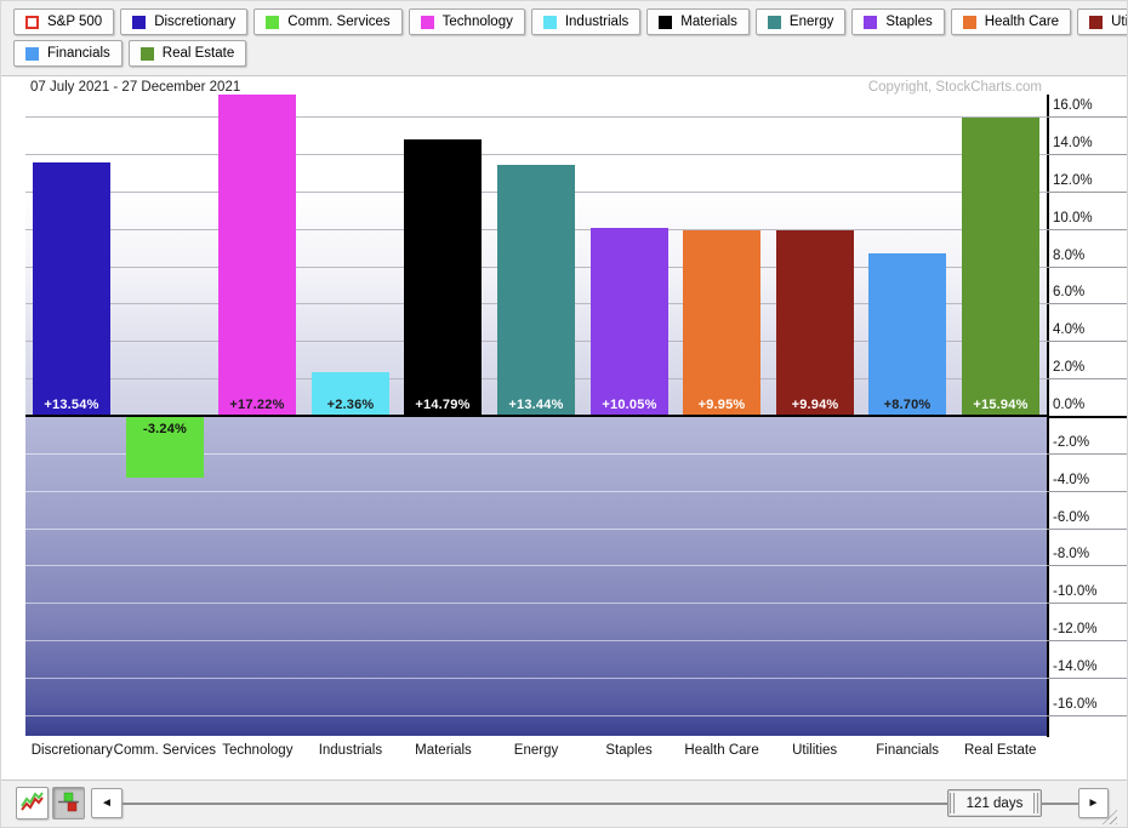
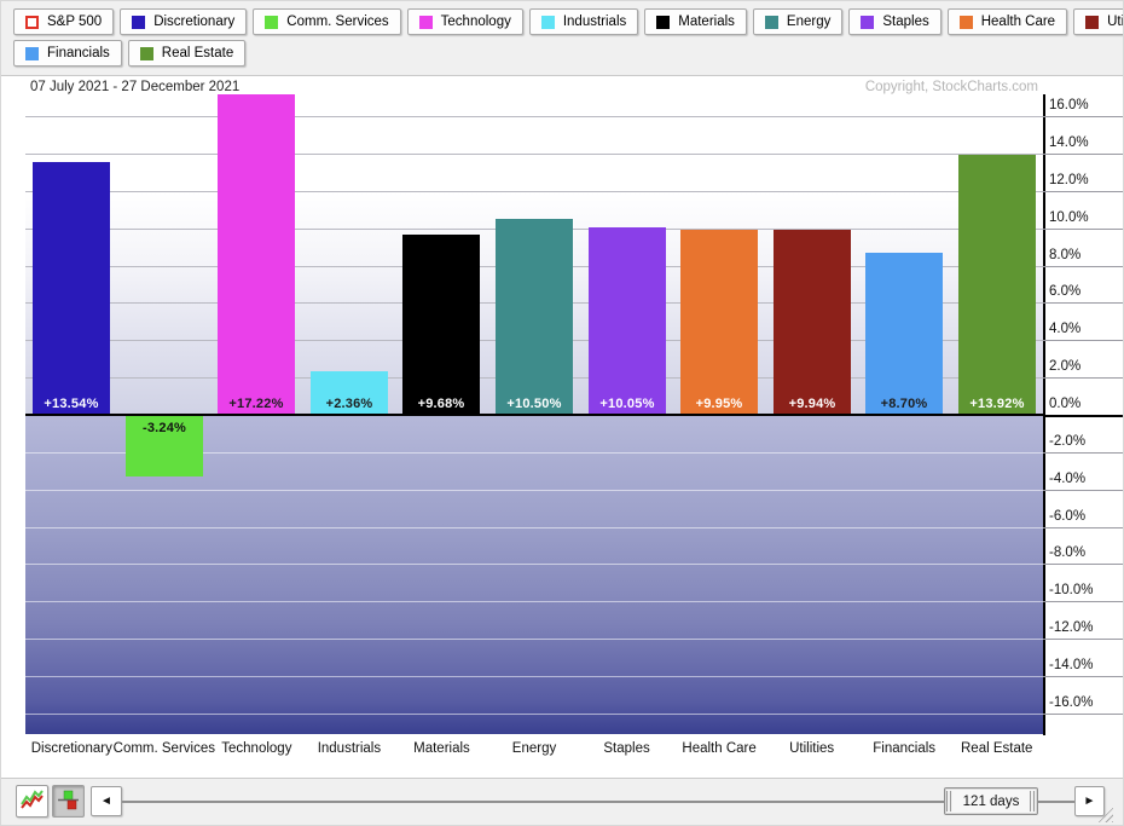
Materials: +14.79% -> +9.68%
Energy: +13.44% -> +10.50%
Real Estate: +15.94% -> +13.92%
